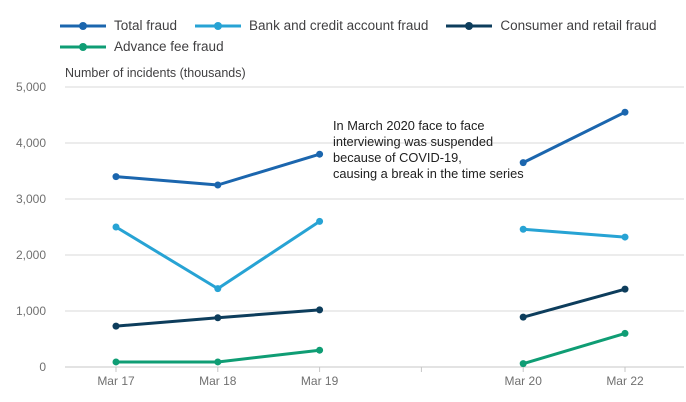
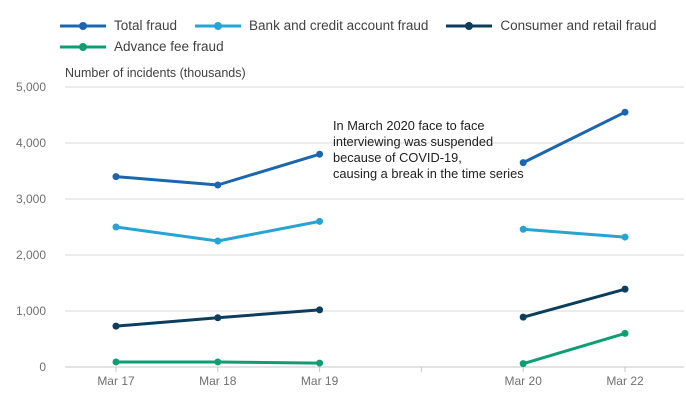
Bank and credit account fraud/Mar 18: 1400 -> 2200
Advance fee fraud/Mar 19: 300 -> 100
